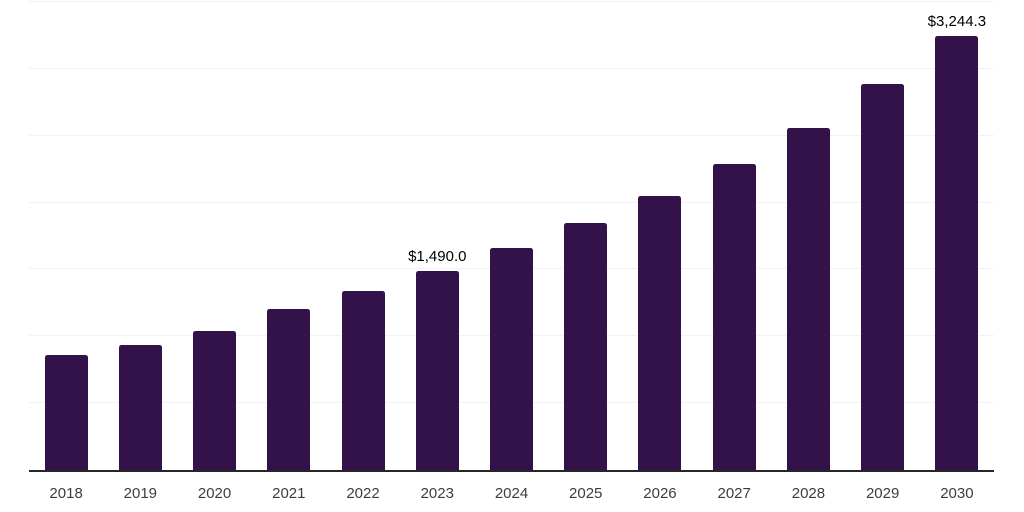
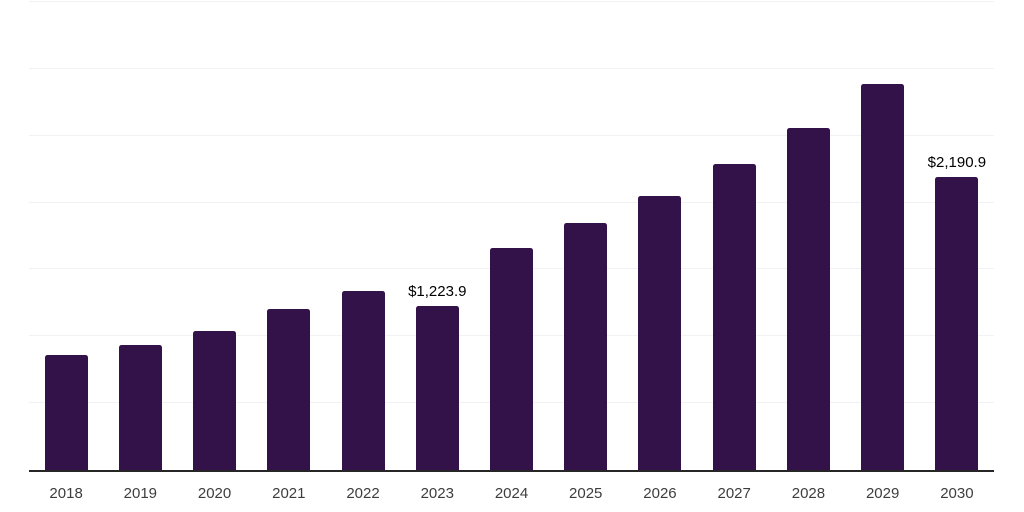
2023: $1,490.0 -> $1,223.9
2030: $3,244.3 -> $2,190.9
